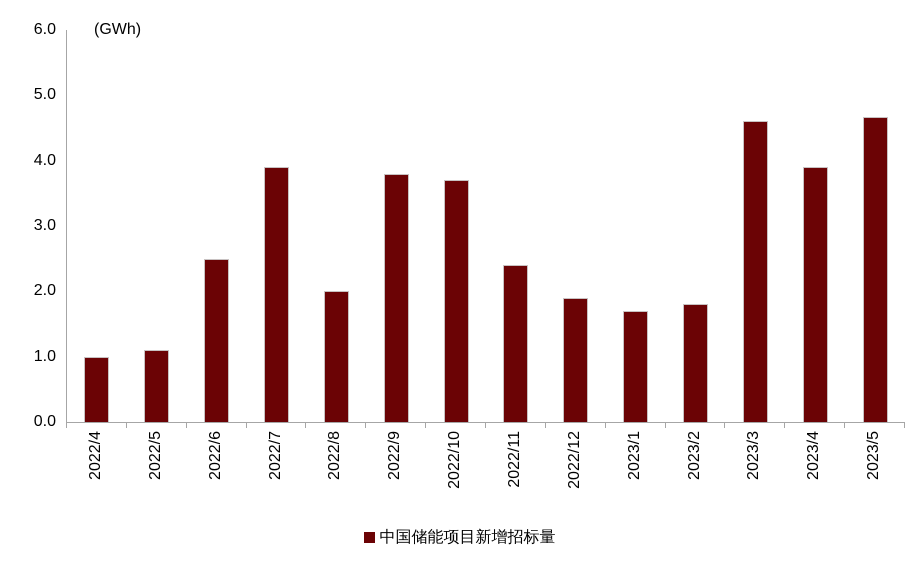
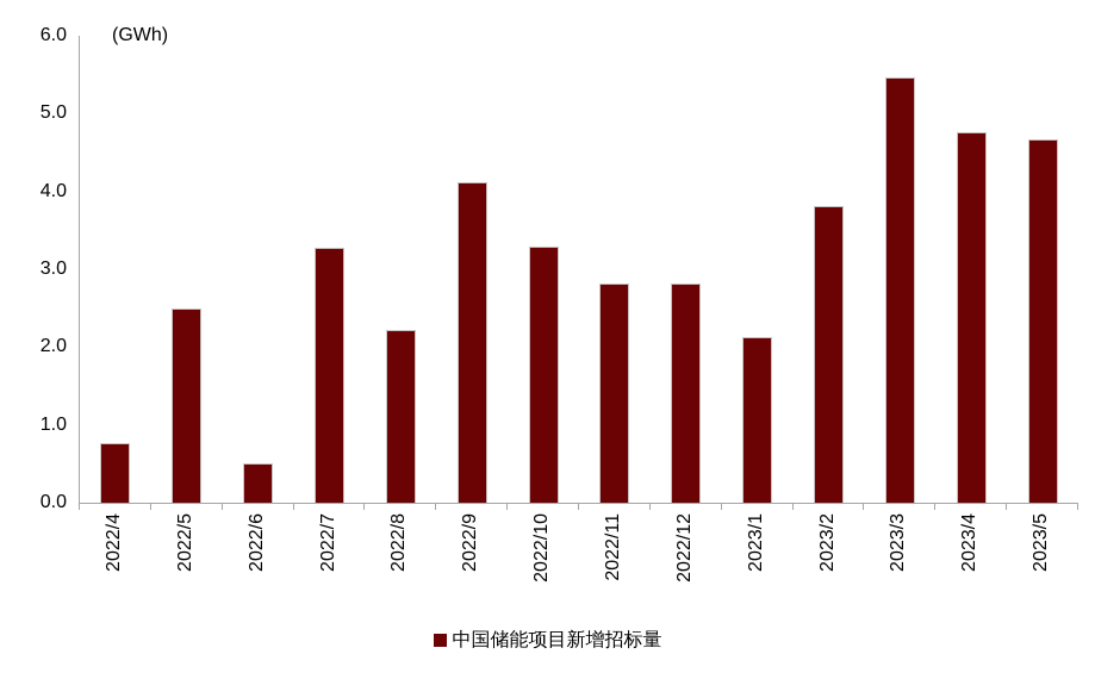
2022/4: 1.0 -> 0.8
2022/5: 1.1 -> 2.5
2022/6: 2.5 -> 0.5
2022/7: 3.9 -> 3.3
2022/8: 2.0 -> 2.2
2022/9: 3.8 -> 4.1
2022/10: 3.7 -> 3.3
2022/11: 2.4 -> 2.8
2022/12: 1.9 -> 2.8
2023/1: 1.7 -> 2.1
2023/2: 1.8 -> 3.8
2023/3: 4.6 -> 5.5
2023/4: 3.9 -> 4.8
